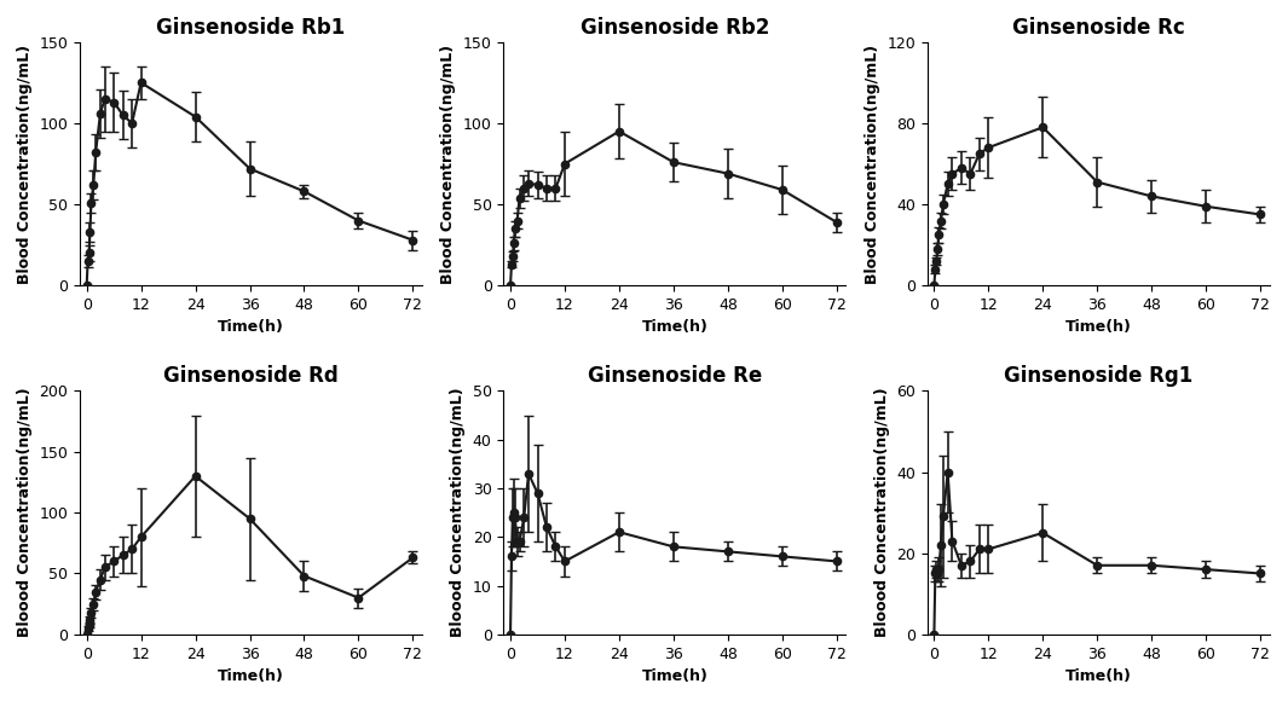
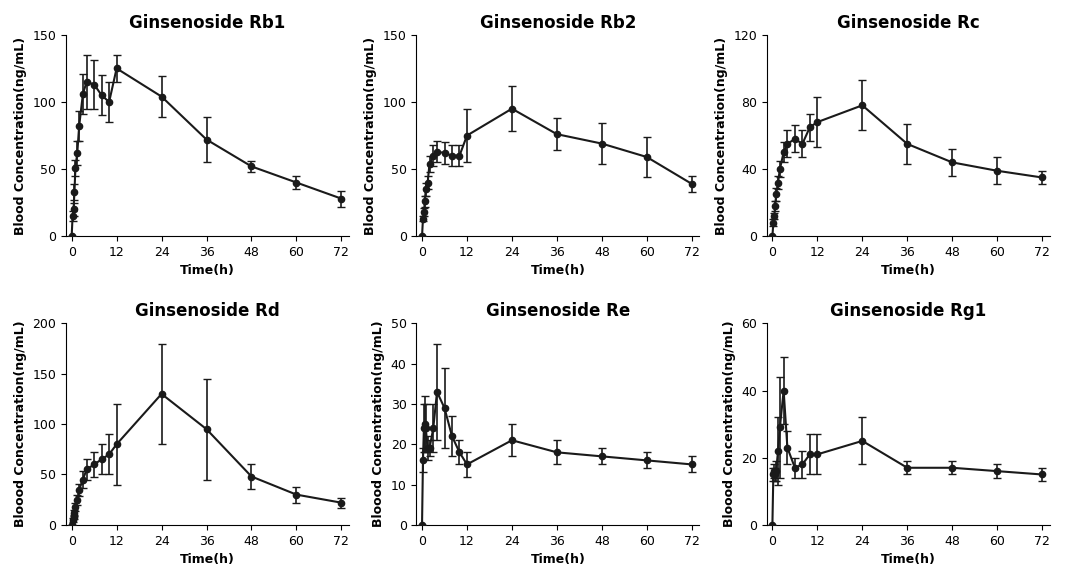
Ginsenoside Rb1/48: 58 -> 52
Ginsenoside Rc/36: 51 -> 55
Ginsenoside Rd/72: 63 -> 22
